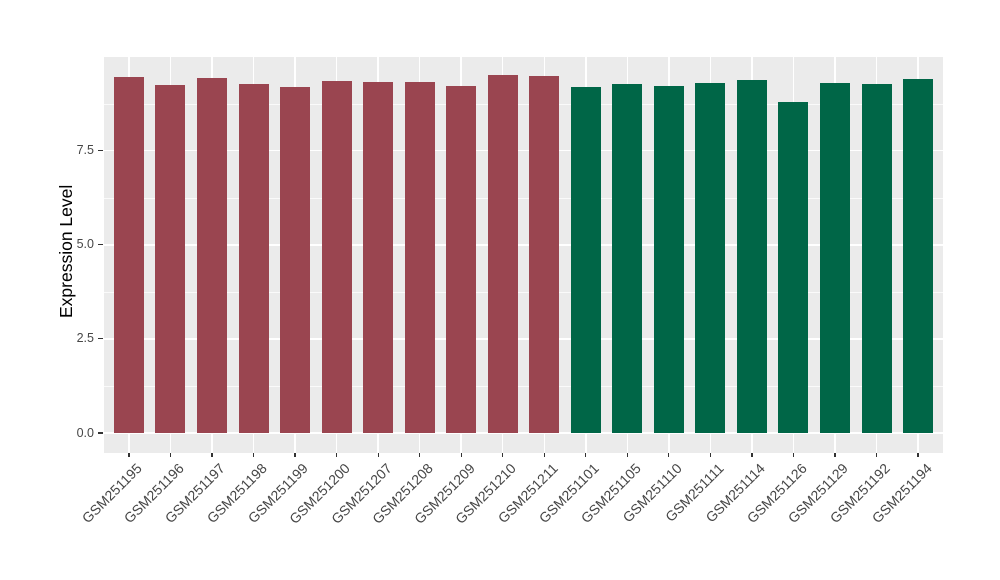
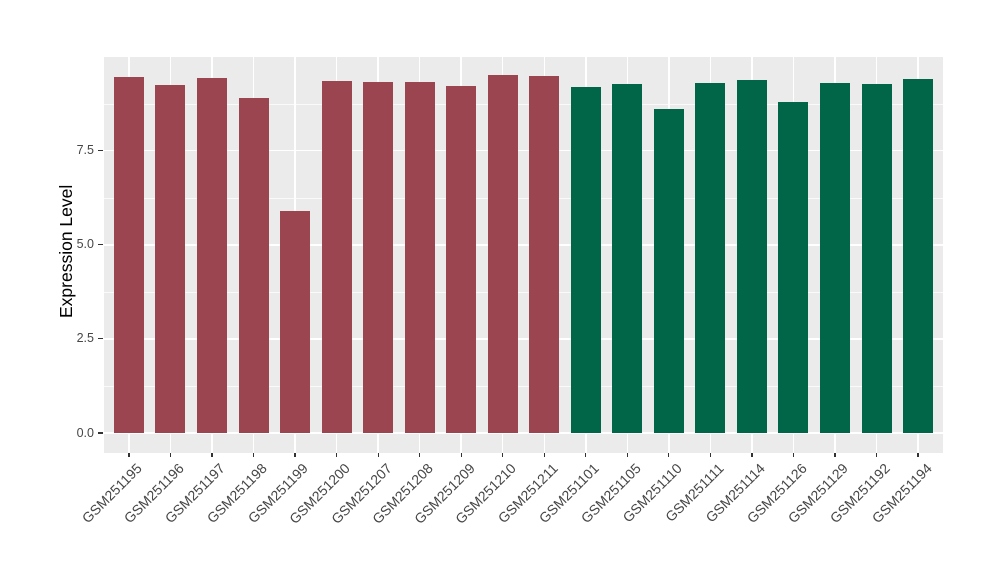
GSM251198: 9.3 -> 8.9
GSM251199: 9.2 -> 5.9
GSM251110: 9.2 -> 8.6
